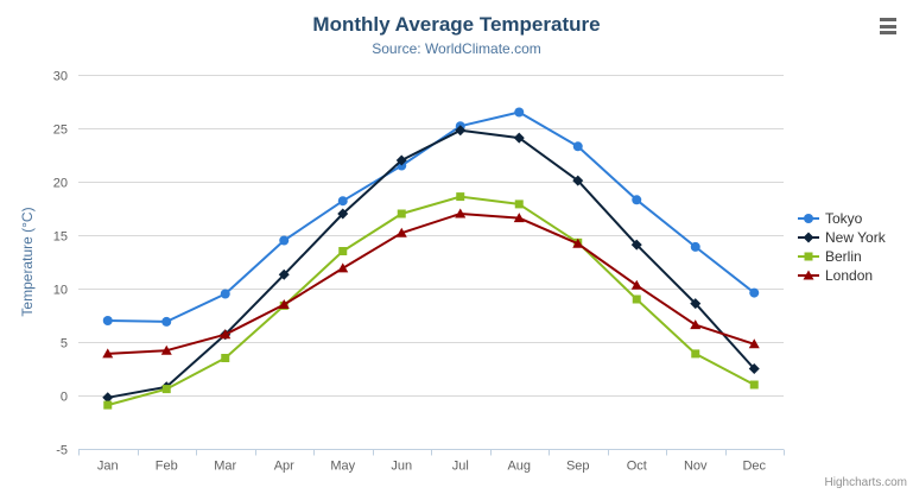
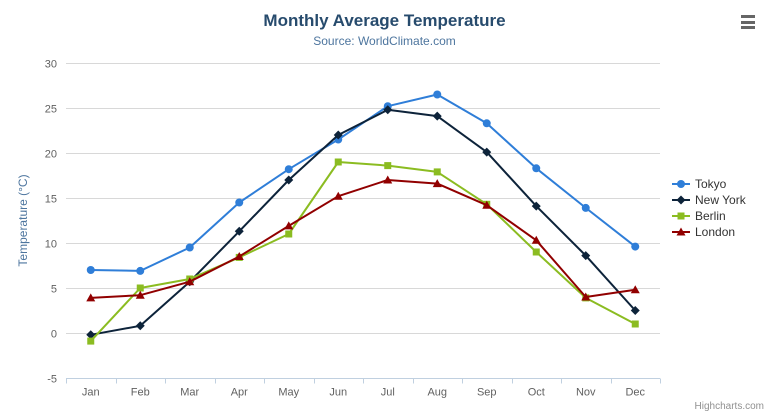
Berlin/Feb: 1 -> 5
Berlin/Mar: 4 -> 6
Berlin/May: 14 -> 11
Berlin/Jun: 17 -> 19
London/Nov: 7 -> 4
